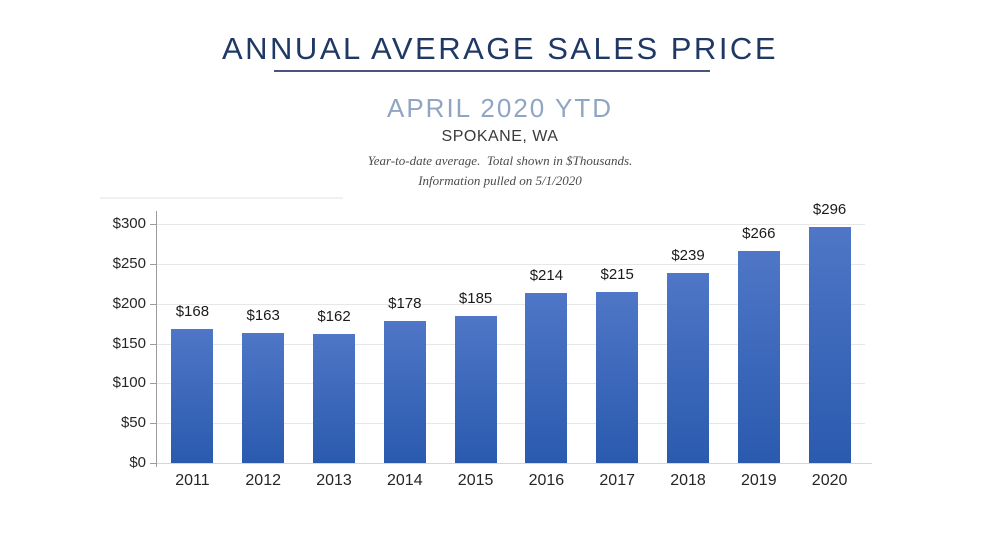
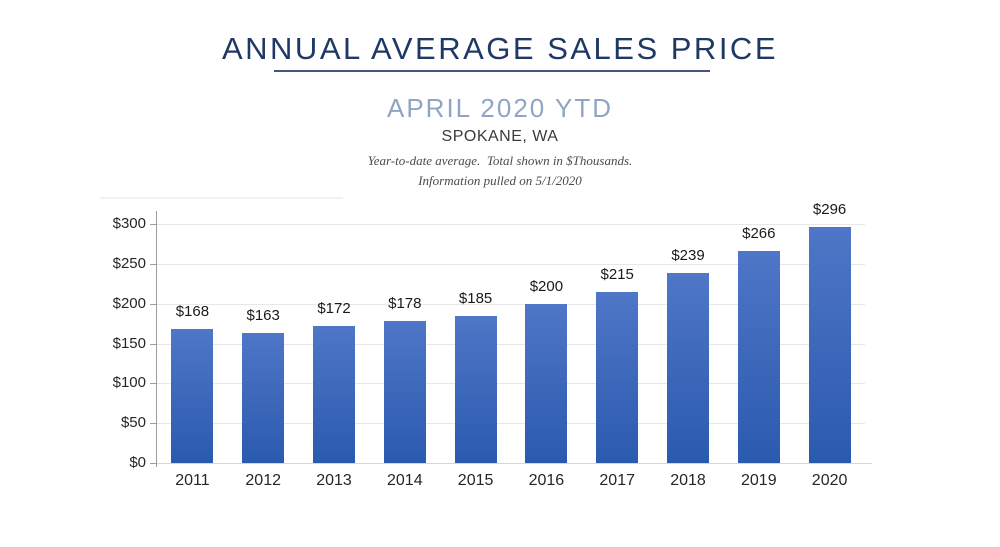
2013: $162 -> $172
2016: $214 -> $200
